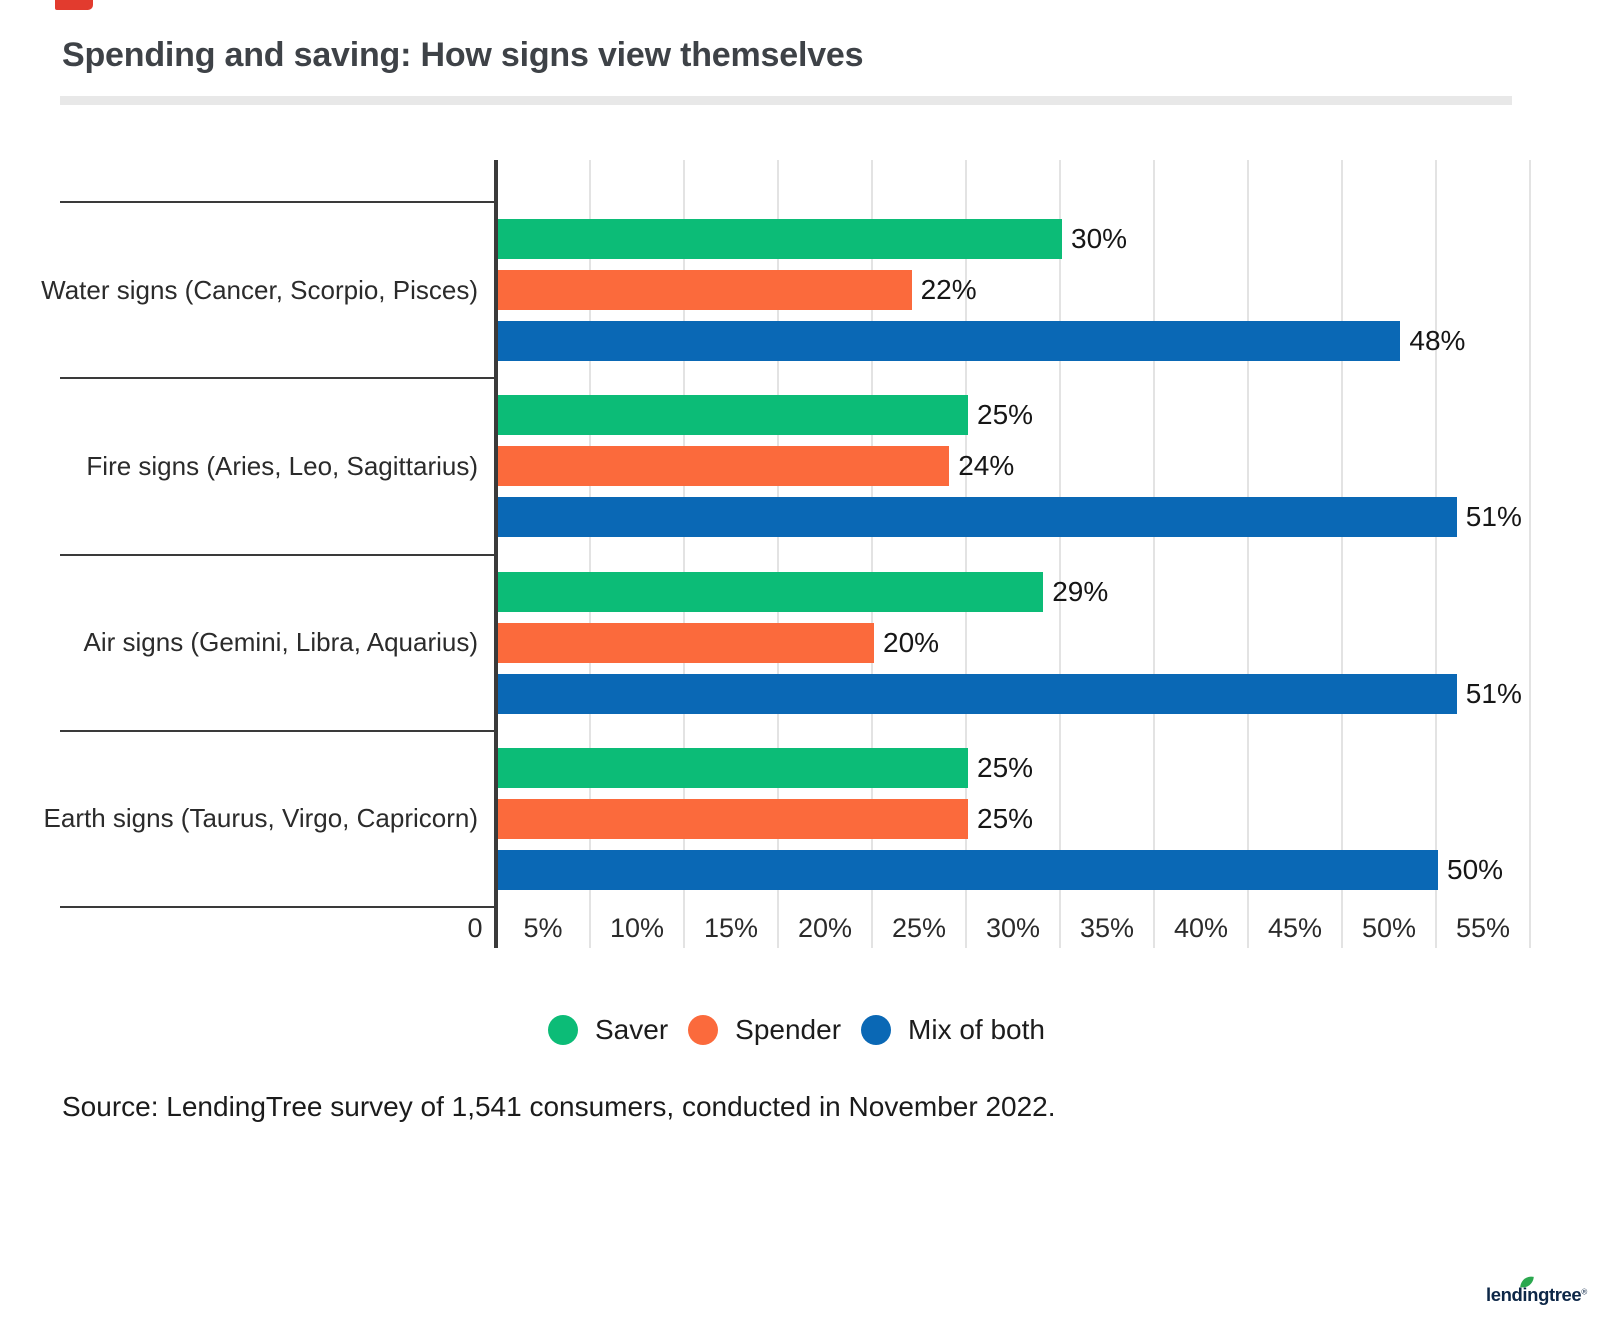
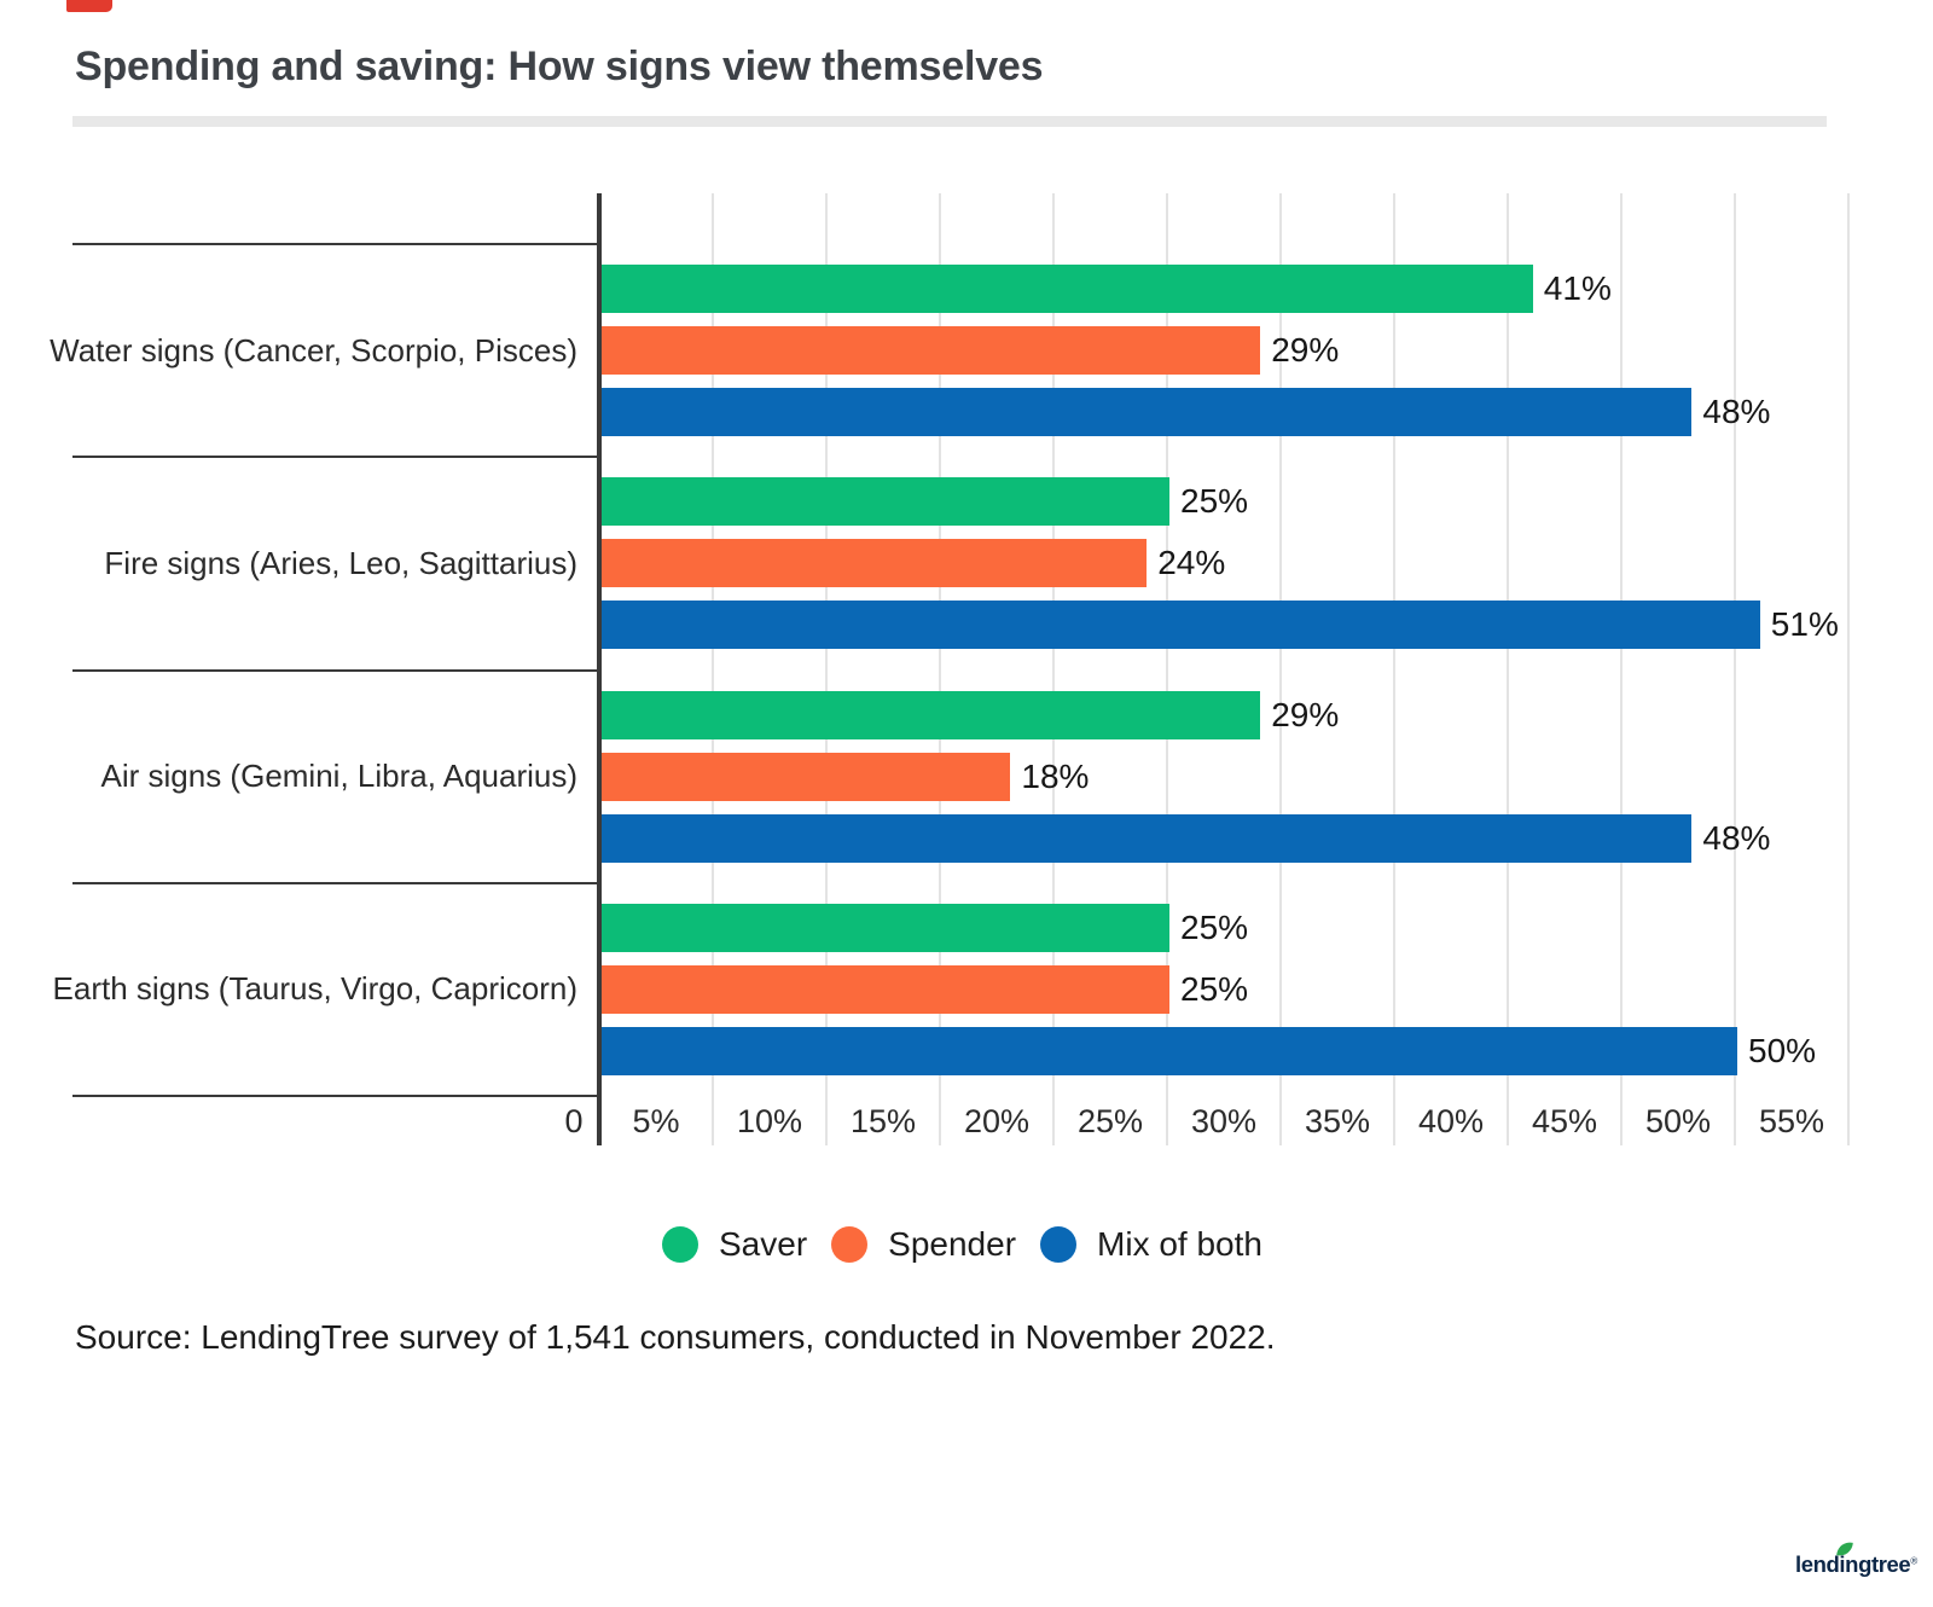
Saver/Water signs (Cancer, Scorpio, Pisces): 30% -> 41%
Spender/Water signs (Cancer, Scorpio, Pisces): 22% -> 29%
Spender/Air signs (Gemini, Libra, Aquarius): 20% -> 18%
Mix of both/Air signs (Gemini, Libra, Aquarius): 51% -> 48%
